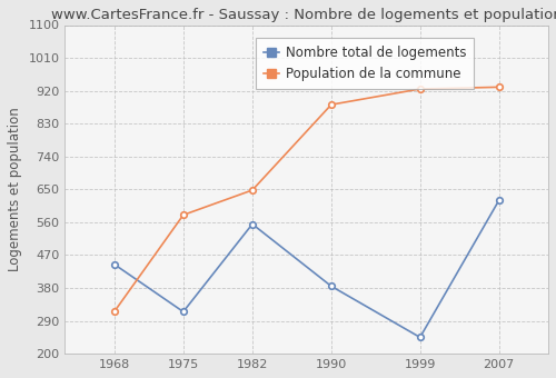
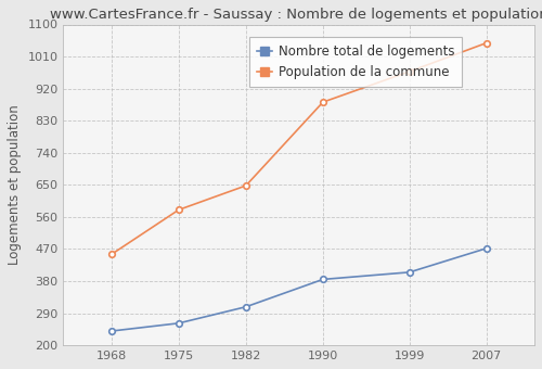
Nombre total de logements/1968: 445 -> 240
Population de la commune/1968: 315 -> 455
Nombre total de logements/1975: 315 -> 262
Nombre total de logements/1982: 555 -> 308
Nombre total de logements/1999: 245 -> 405
Population de la commune/1999: 925 -> 968
Nombre total de logements/2007: 620 -> 472
Population de la commune/2007: 930 -> 1048
